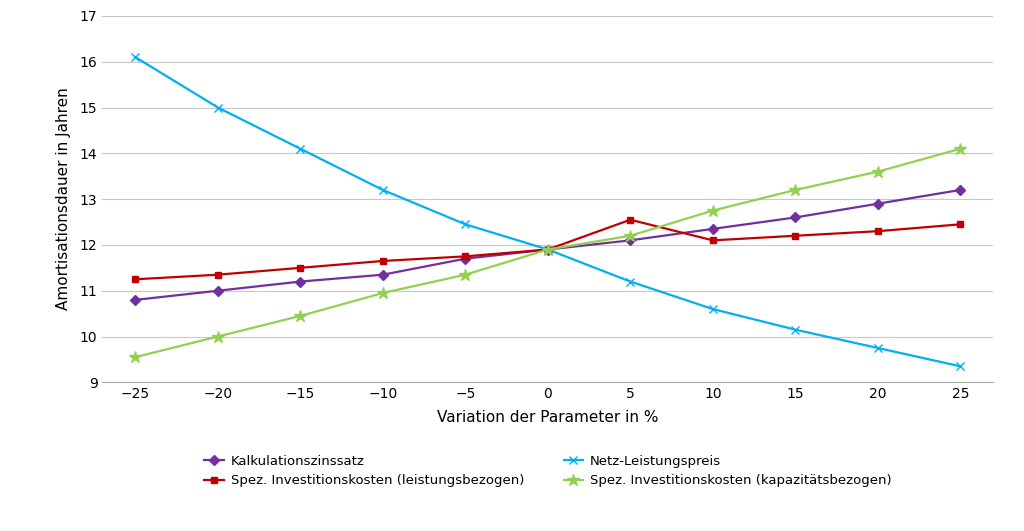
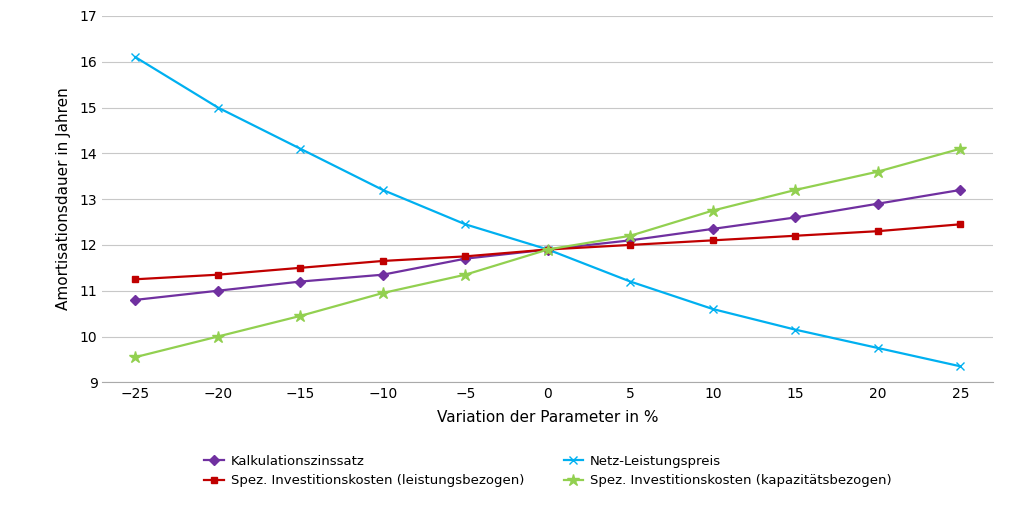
Spez. Investitionskosten (leistungsbezogen)/5: 12.55 -> 12.00
